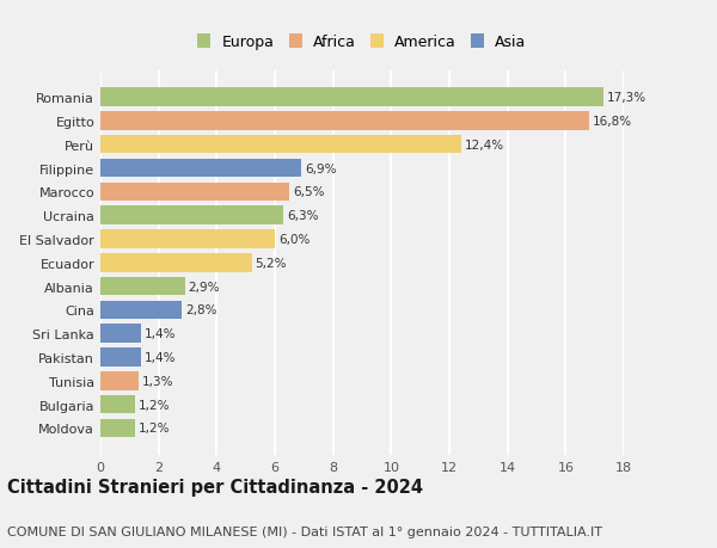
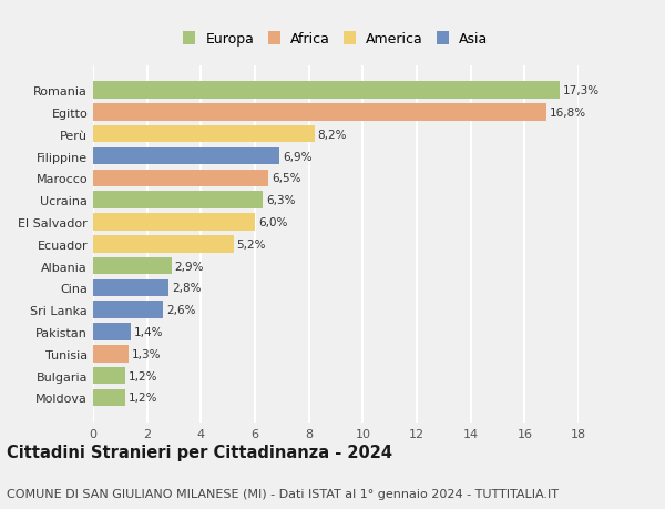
Perù: 12,4% -> 8,2%
Sri Lanka: 1,4% -> 2,6%
